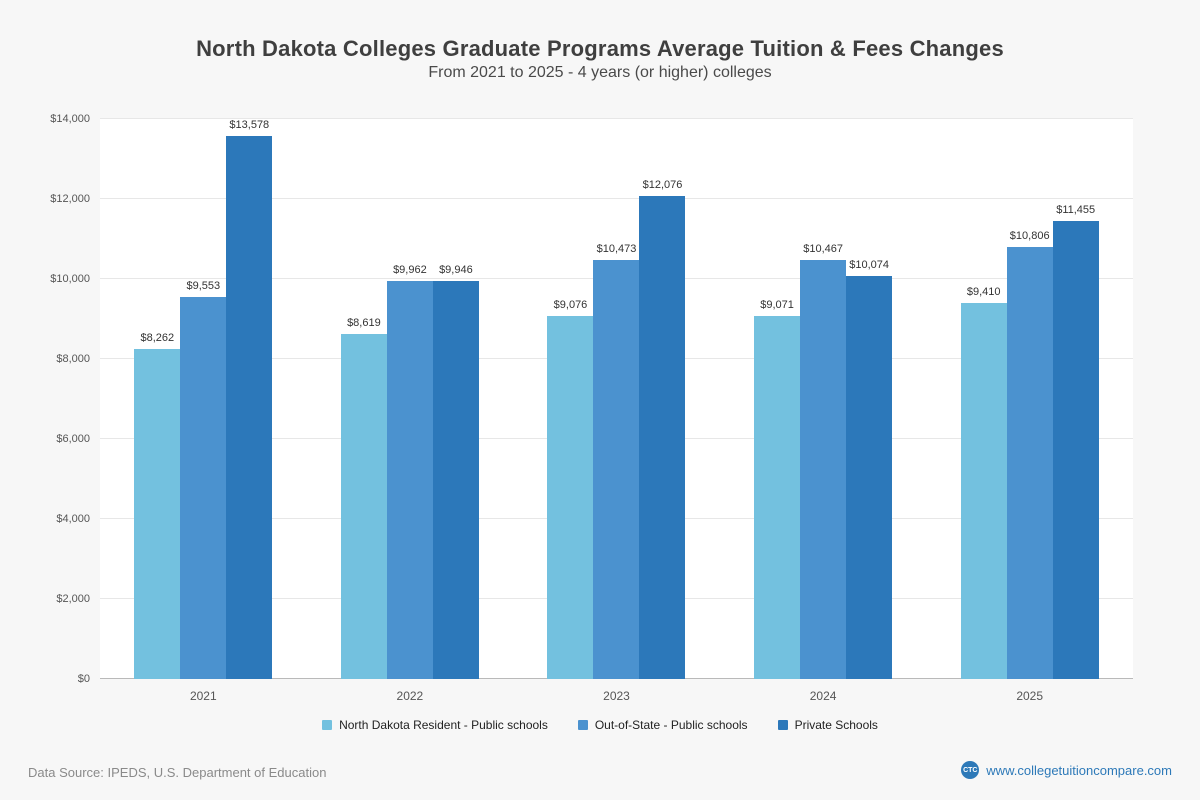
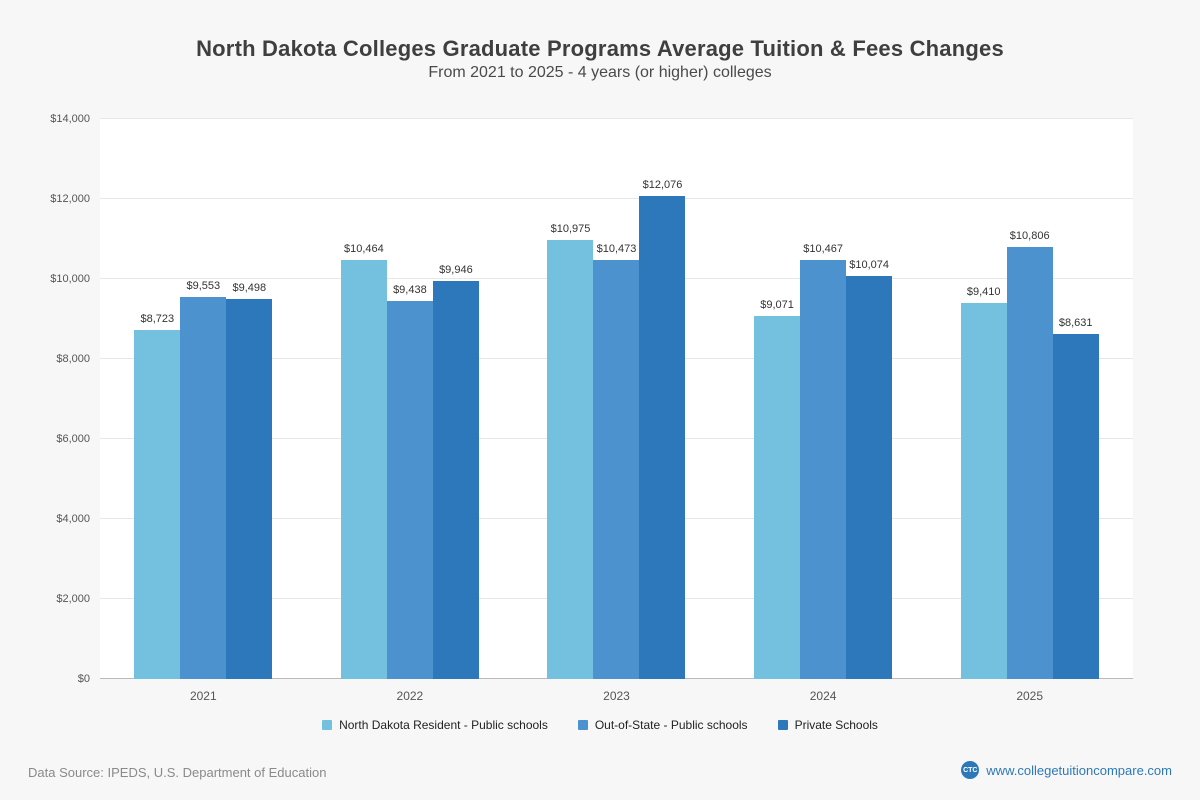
North Dakota Resident - Public schools/2021: $8,262 -> $8,723
Private Schools/2021: $13,578 -> $9,498
North Dakota Resident - Public schools/2022: $8,619 -> $10,464
Out-of-State - Public schools/2022: $9,962 -> $9,438
North Dakota Resident - Public schools/2023: $9,076 -> $10,975
Private Schools/2025: $11,455 -> $8,631
